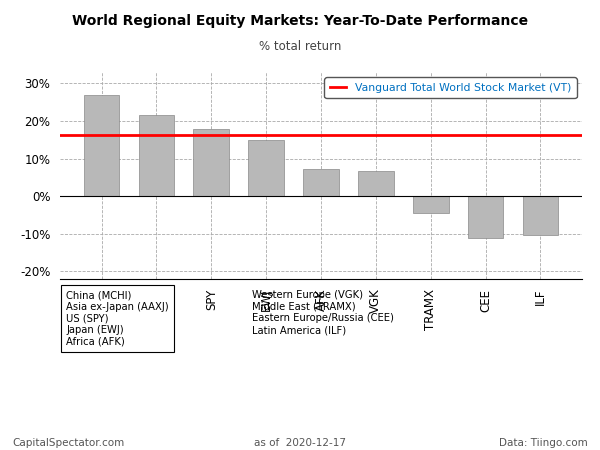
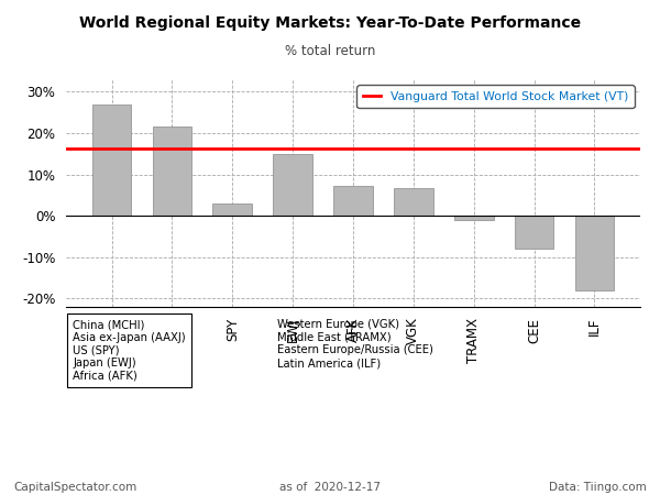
SPY: 17.8% -> 3.0%
TRAMX: -4.5% -> -1.0%
CEE: -11.0% -> -8.0%
ILF: -10.2% -> -18.0%
